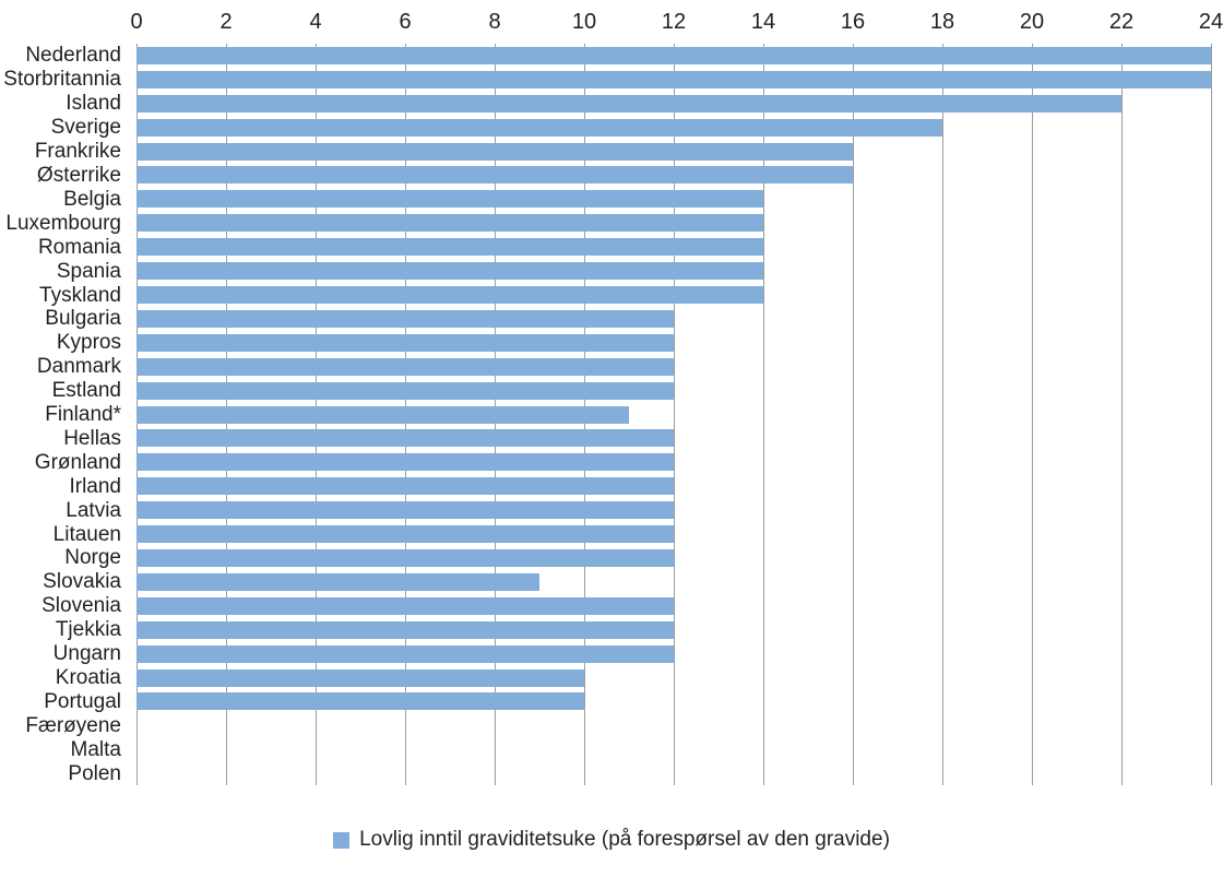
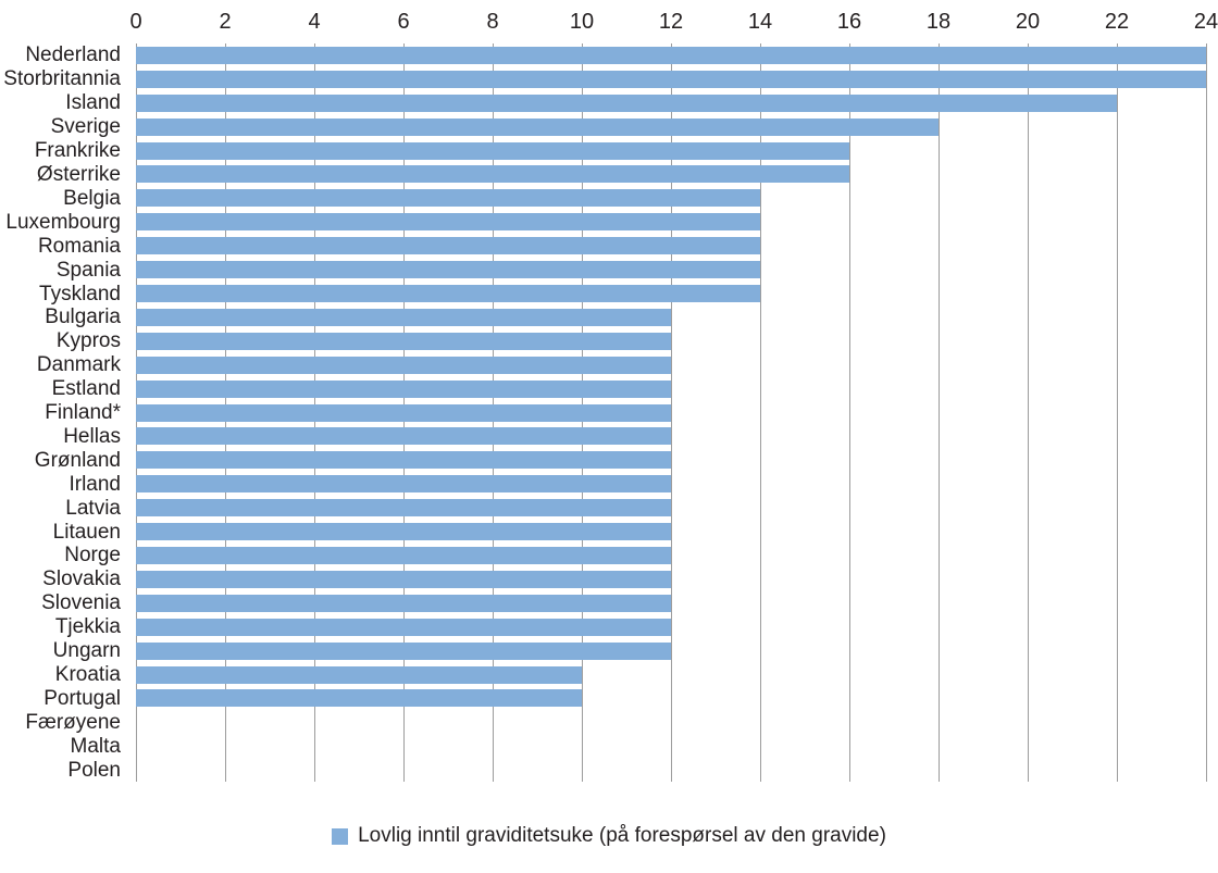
Finland*: 11 -> 12
Slovakia: 9 -> 12
